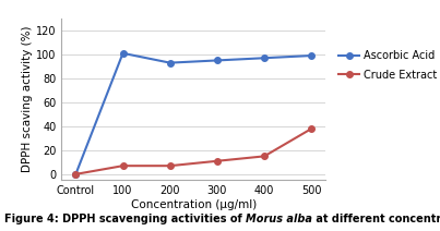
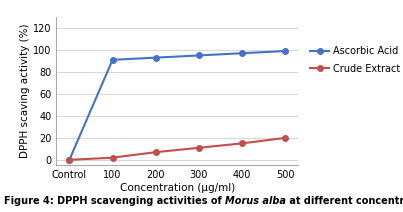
Ascorbic Acid/100: 101 -> 91
Crude Extract/100: 7 -> 2
Crude Extract/500: 38 -> 20
